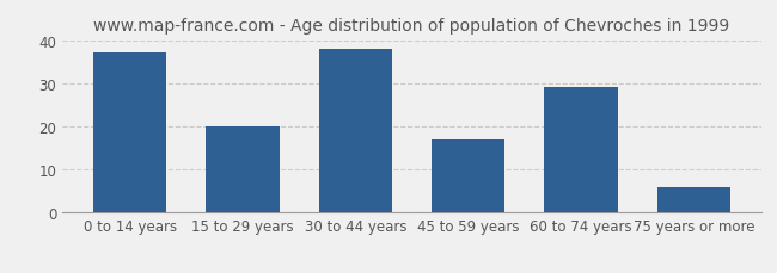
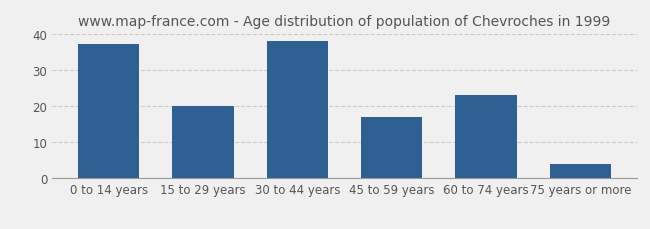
60 to 74 years: 29 -> 23
75 years or more: 6 -> 4
